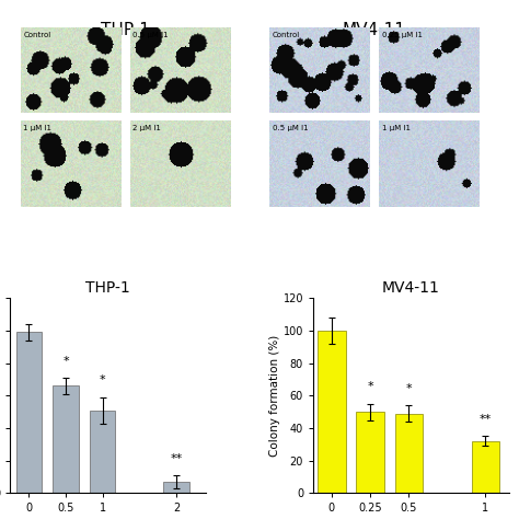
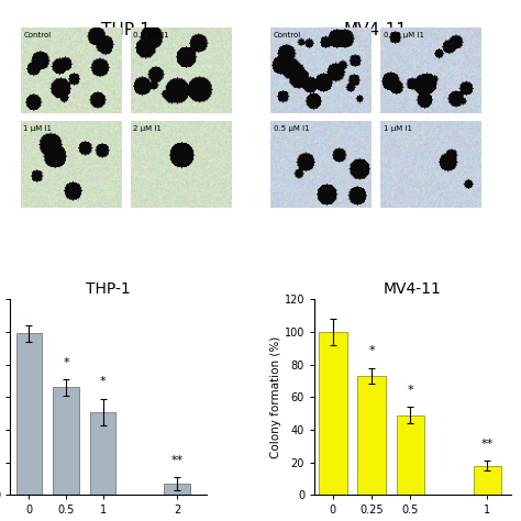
MV4-11/0.25: 50 -> 73
MV4-11/1: 32 -> 18
